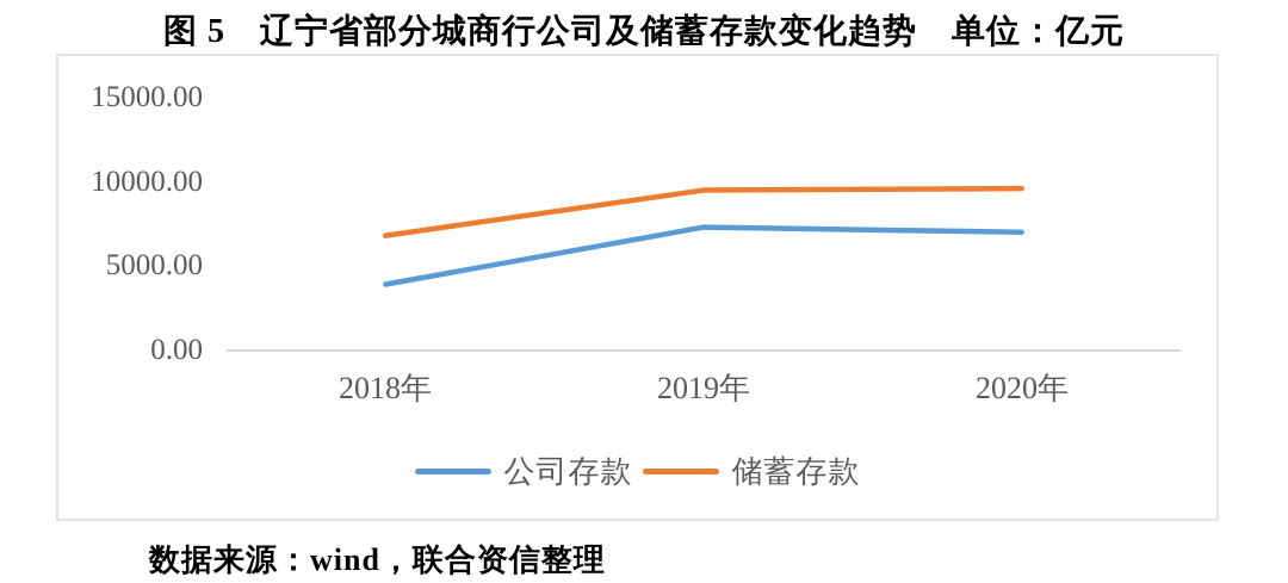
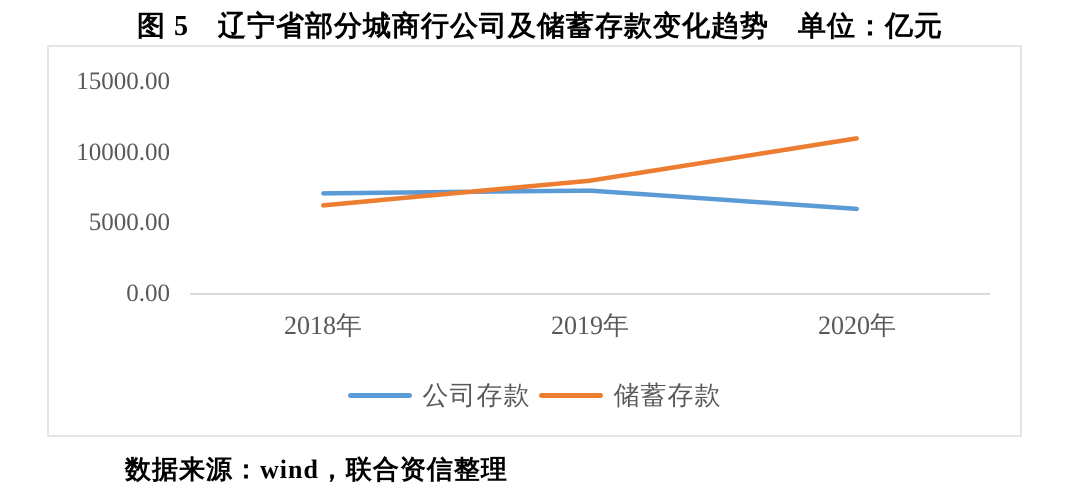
公司存款/2018年: 3900 -> 7100
储蓄存款/2018年: 6800 -> 6200
储蓄存款/2019年: 9500 -> 8000
公司存款/2020年: 7000 -> 6000
储蓄存款/2020年: 9600 -> 11000
